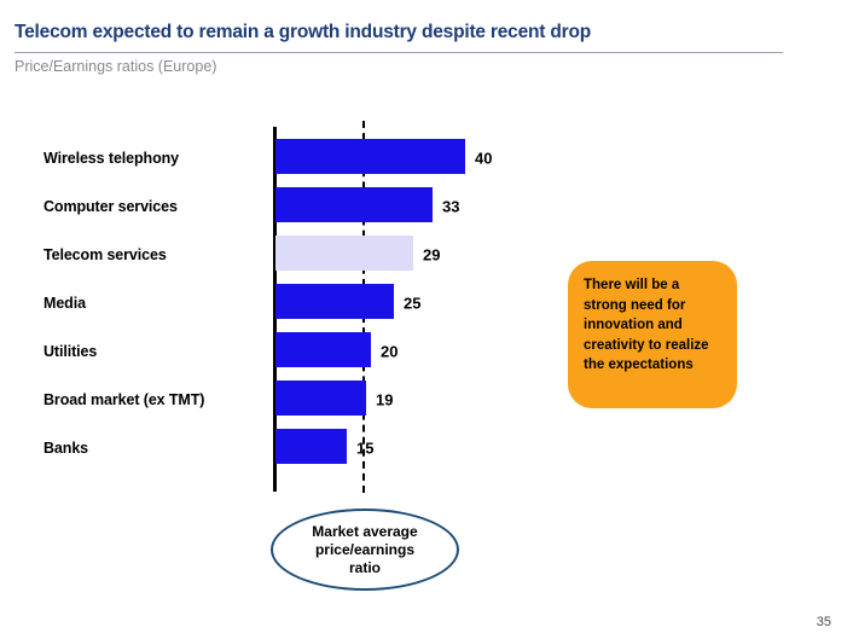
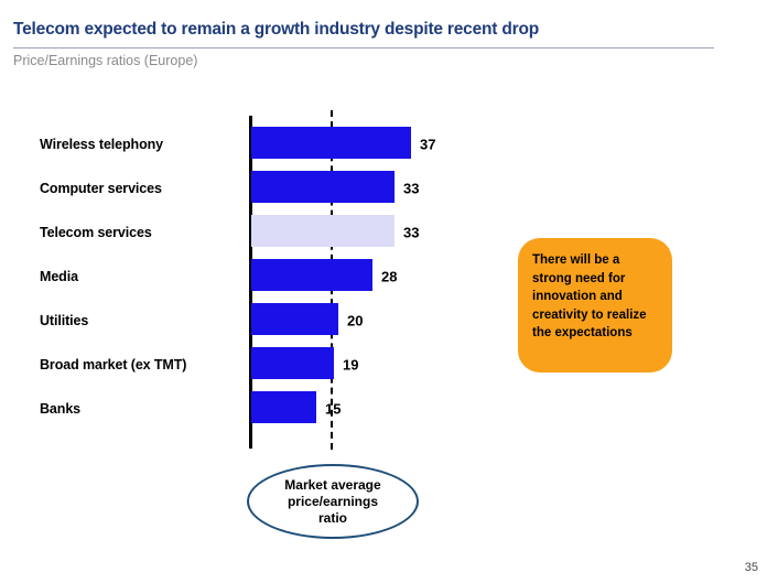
Wireless telephony: 40 -> 37
Telecom services: 29 -> 33
Media: 25 -> 28
